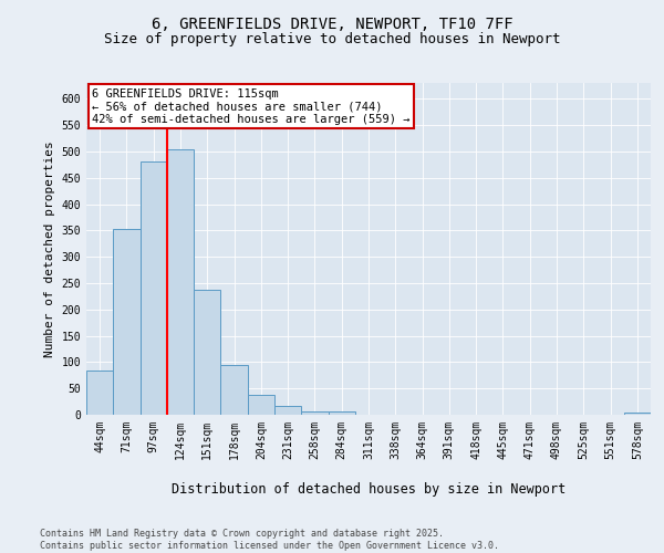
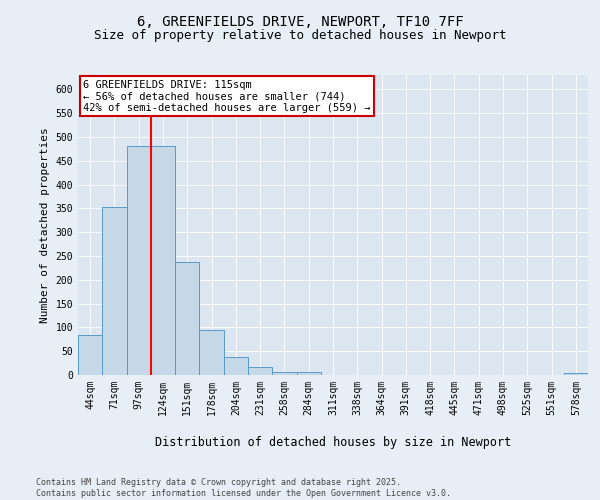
124sqm: 505 -> 480
